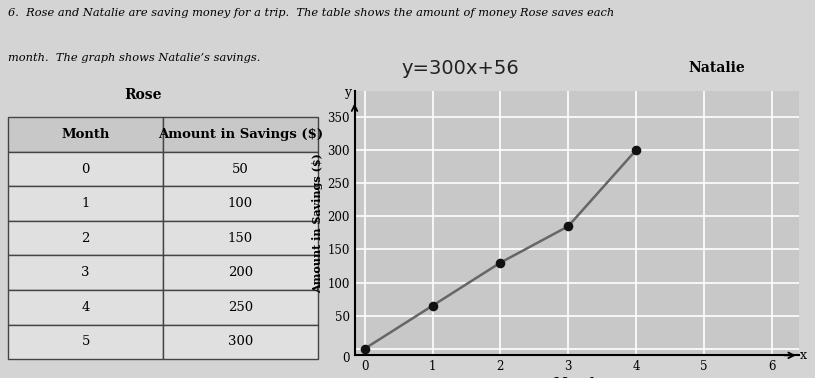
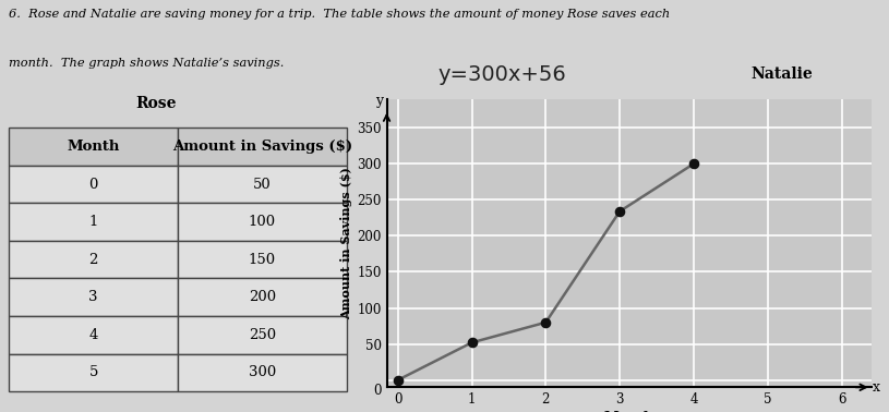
1: 65 -> 52
2: 130 -> 80
3: 185 -> 234
